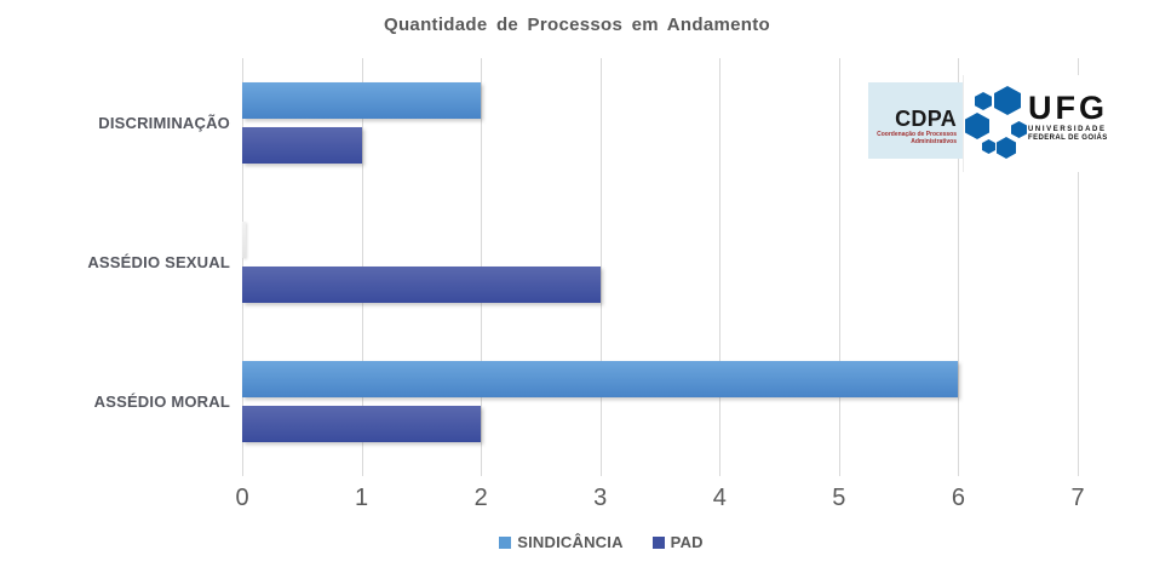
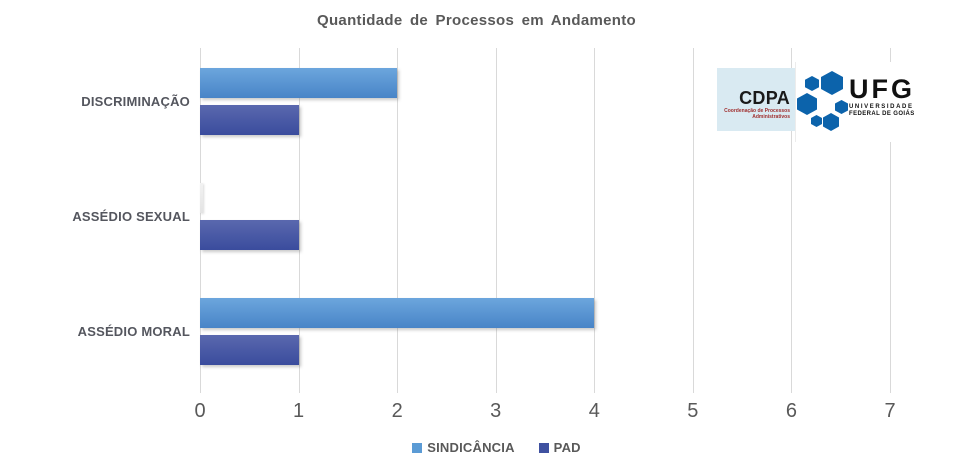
PAD/ASSÉDIO SEXUAL: 3 -> 1
SINDICÂNCIA/ASSÉDIO MORAL: 6 -> 4
PAD/ASSÉDIO MORAL: 2 -> 1
